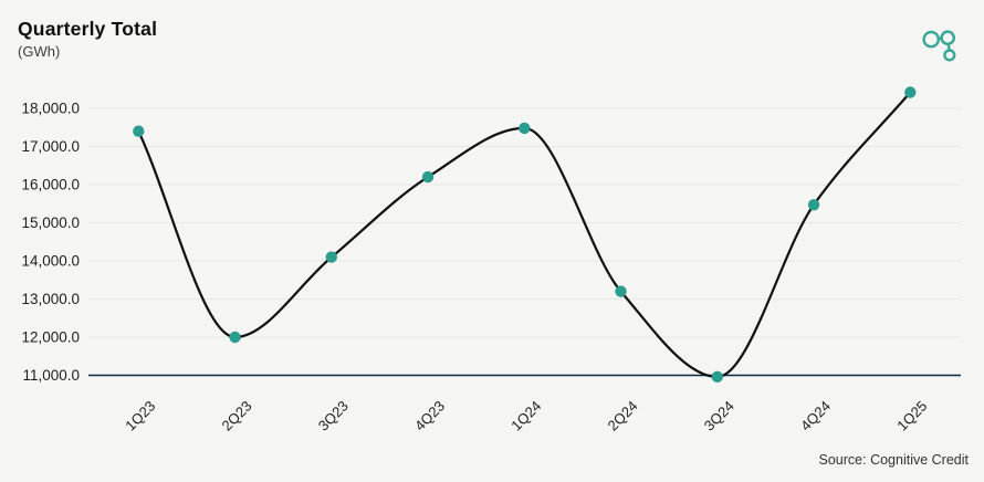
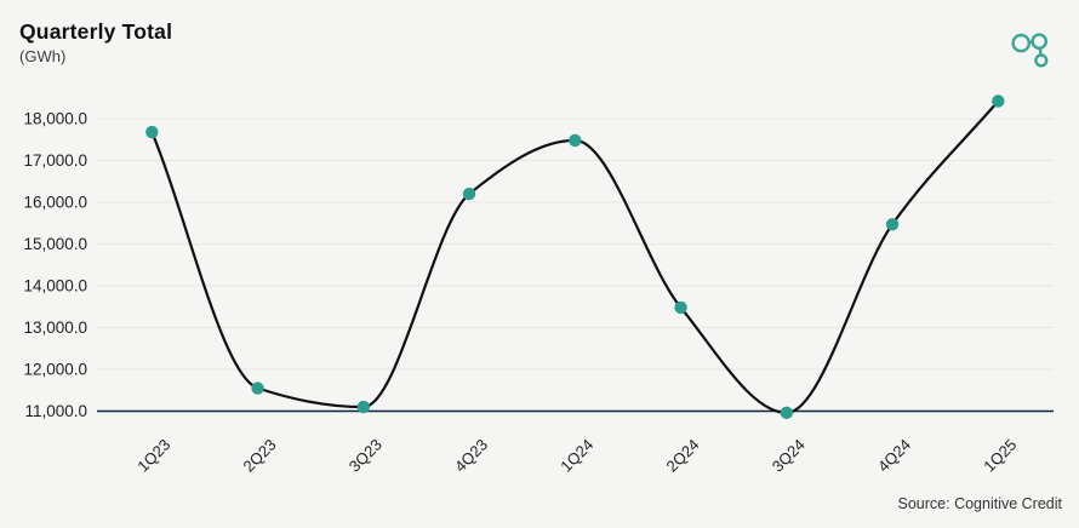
1Q23: 17400 -> 17700
2Q23: 12000 -> 11600
3Q23: 14100 -> 11100
2Q24: 13200 -> 13500
